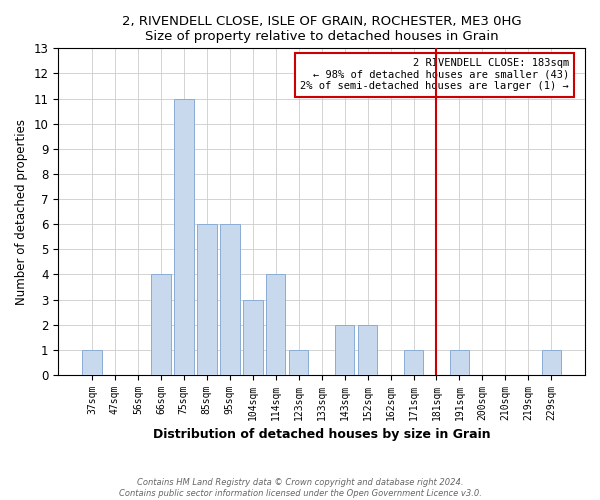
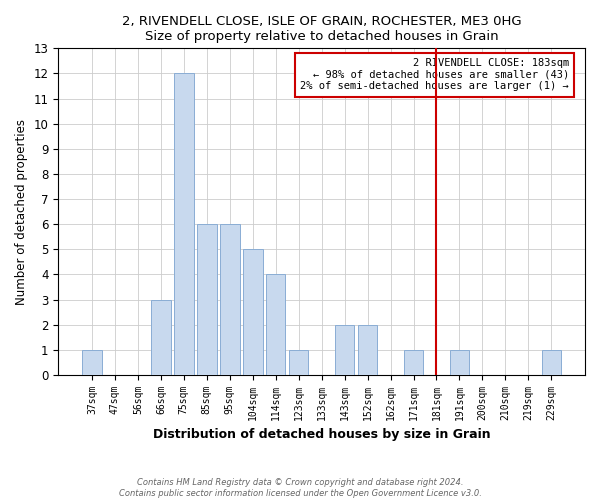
66sqm: 4 -> 3
75sqm: 11 -> 12
104sqm: 3 -> 5
